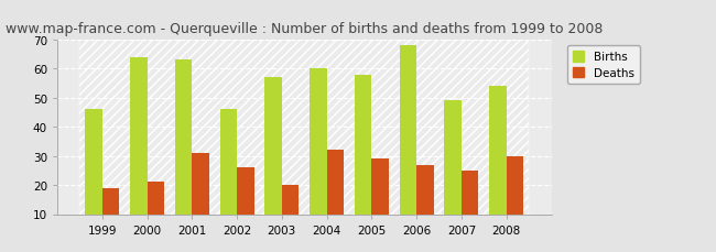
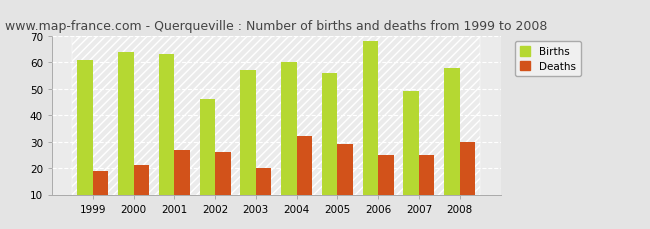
Births/1999: 46 -> 61
Deaths/2001: 31 -> 27
Births/2005: 58 -> 56
Deaths/2006: 27 -> 25
Births/2008: 54 -> 58
